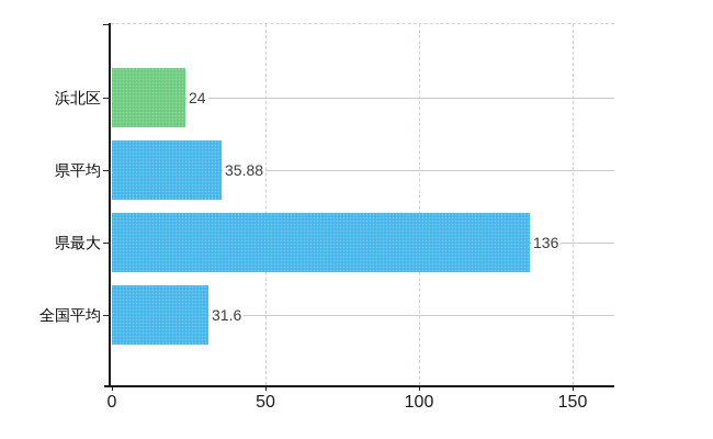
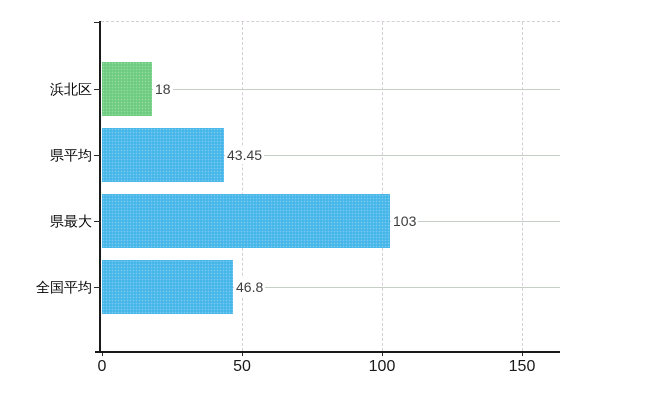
浜北区: 24 -> 18
県平均: 35.88 -> 43.45
県最大: 136 -> 103
全国平均: 31.6 -> 46.8
